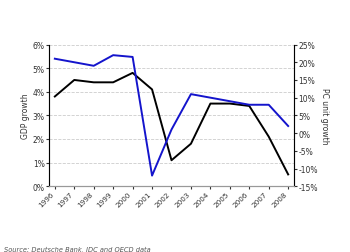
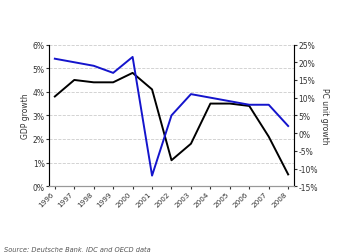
PC unit growth/1999: 22.0% -> 17.0%
PC unit growth/2002: 1.0% -> 5.0%
